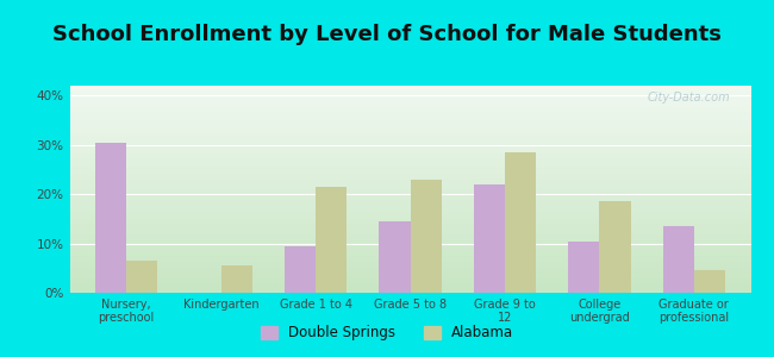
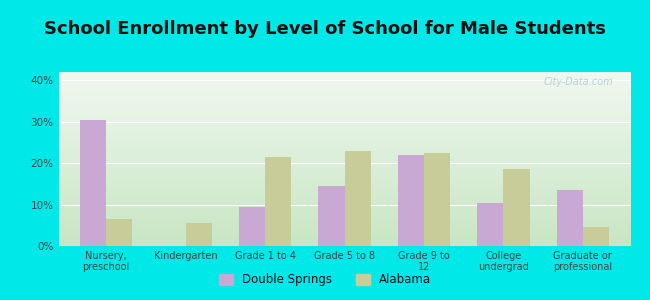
Alabama/Grade 9 to 12: 28.5% -> 22.5%
